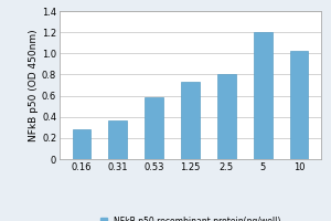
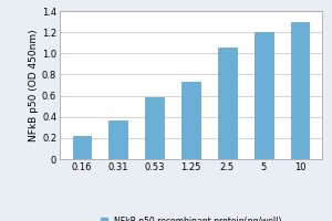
0.16: 0.28 -> 0.22
2.5: 0.80 -> 1.05
10: 1.02 -> 1.30
